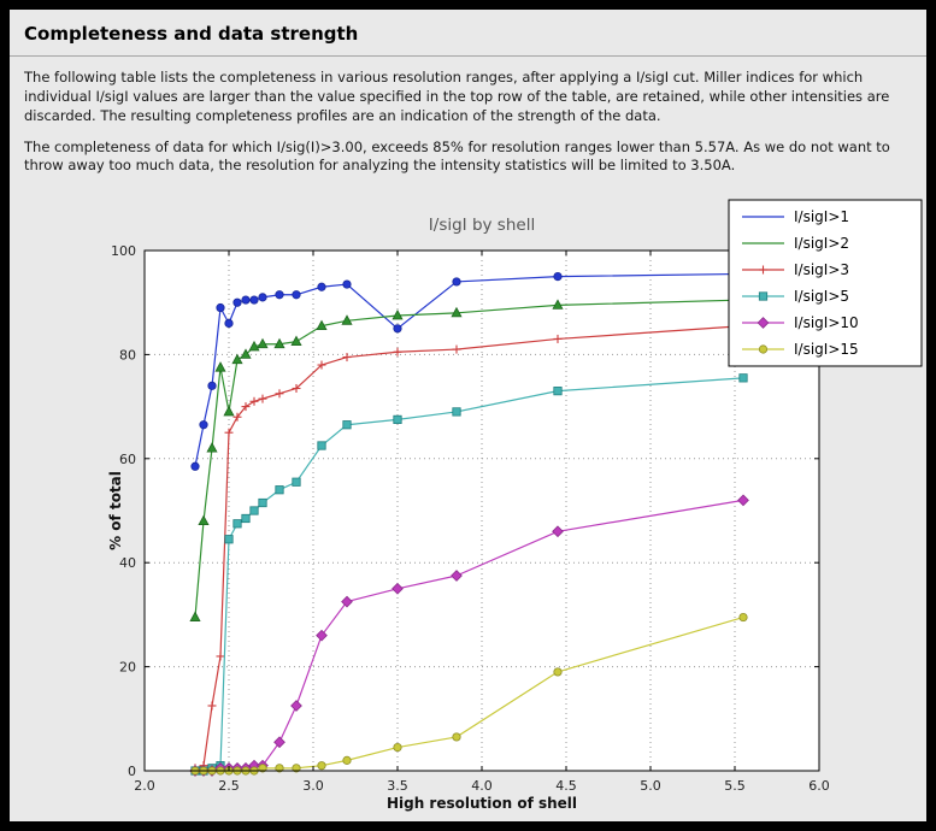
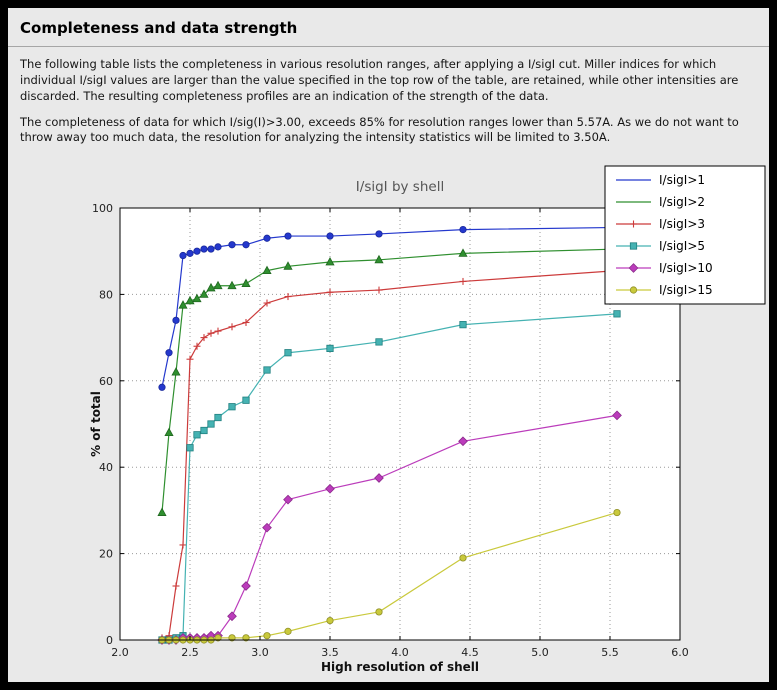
I/sigI>1/2.5: 86 -> 90
I/sigI>2/2.5: 69 -> 78
I/sigI>1/3.5: 85 -> 94
